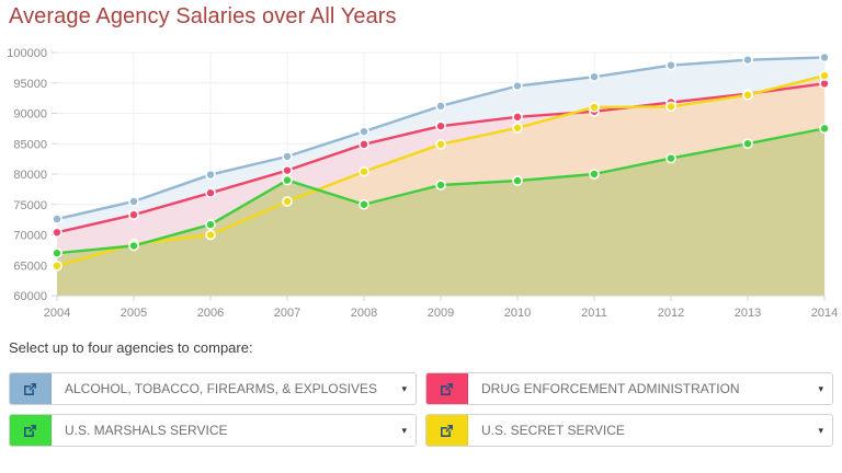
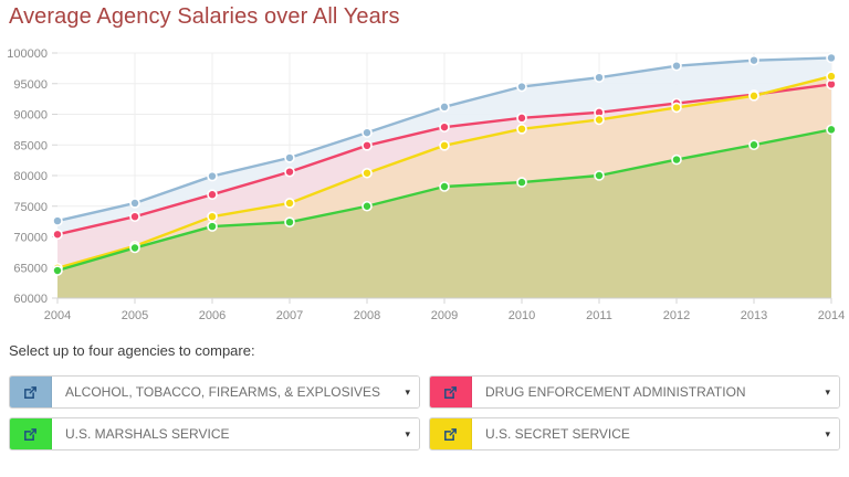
U.S. MARSHALS SERVICE/2004: 67000 -> 64000
U.S. SECRET SERVICE/2006: 70000 -> 73000
U.S. MARSHALS SERVICE/2007: 79000 -> 72000
U.S. SECRET SERVICE/2011: 91000 -> 89000
